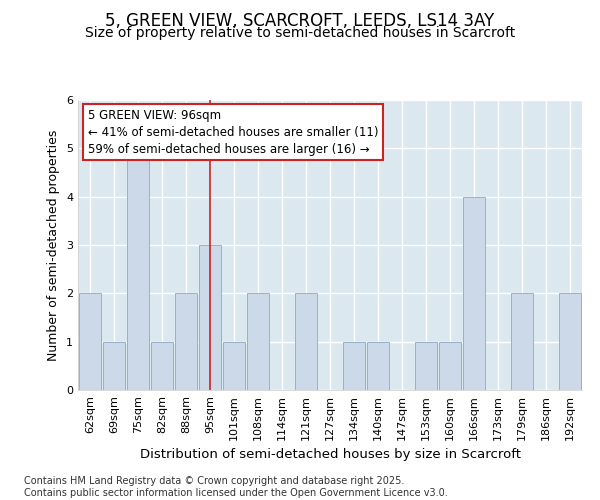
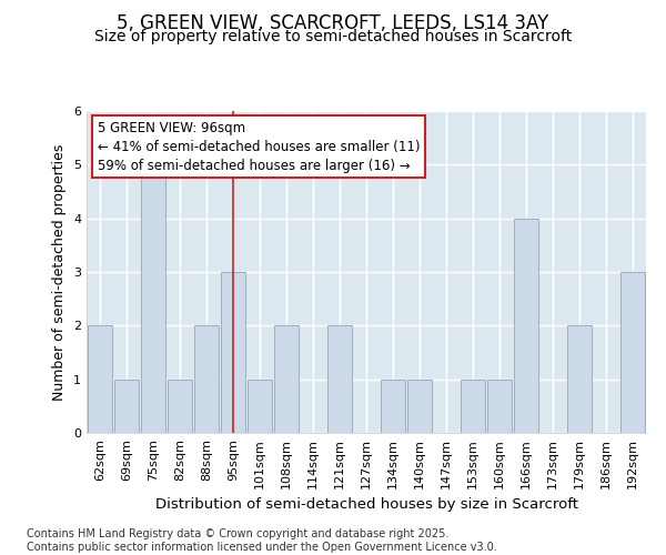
192sqm: 2 -> 3
